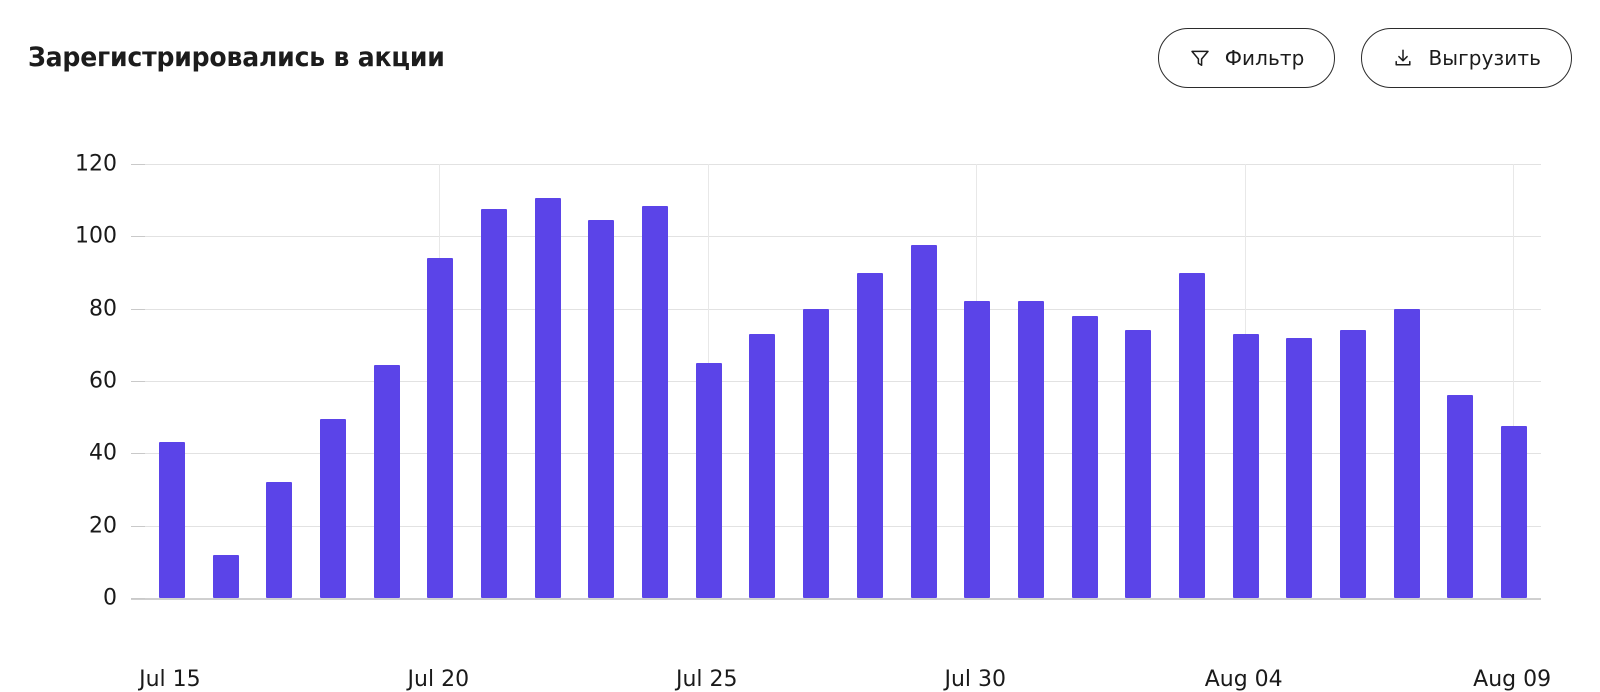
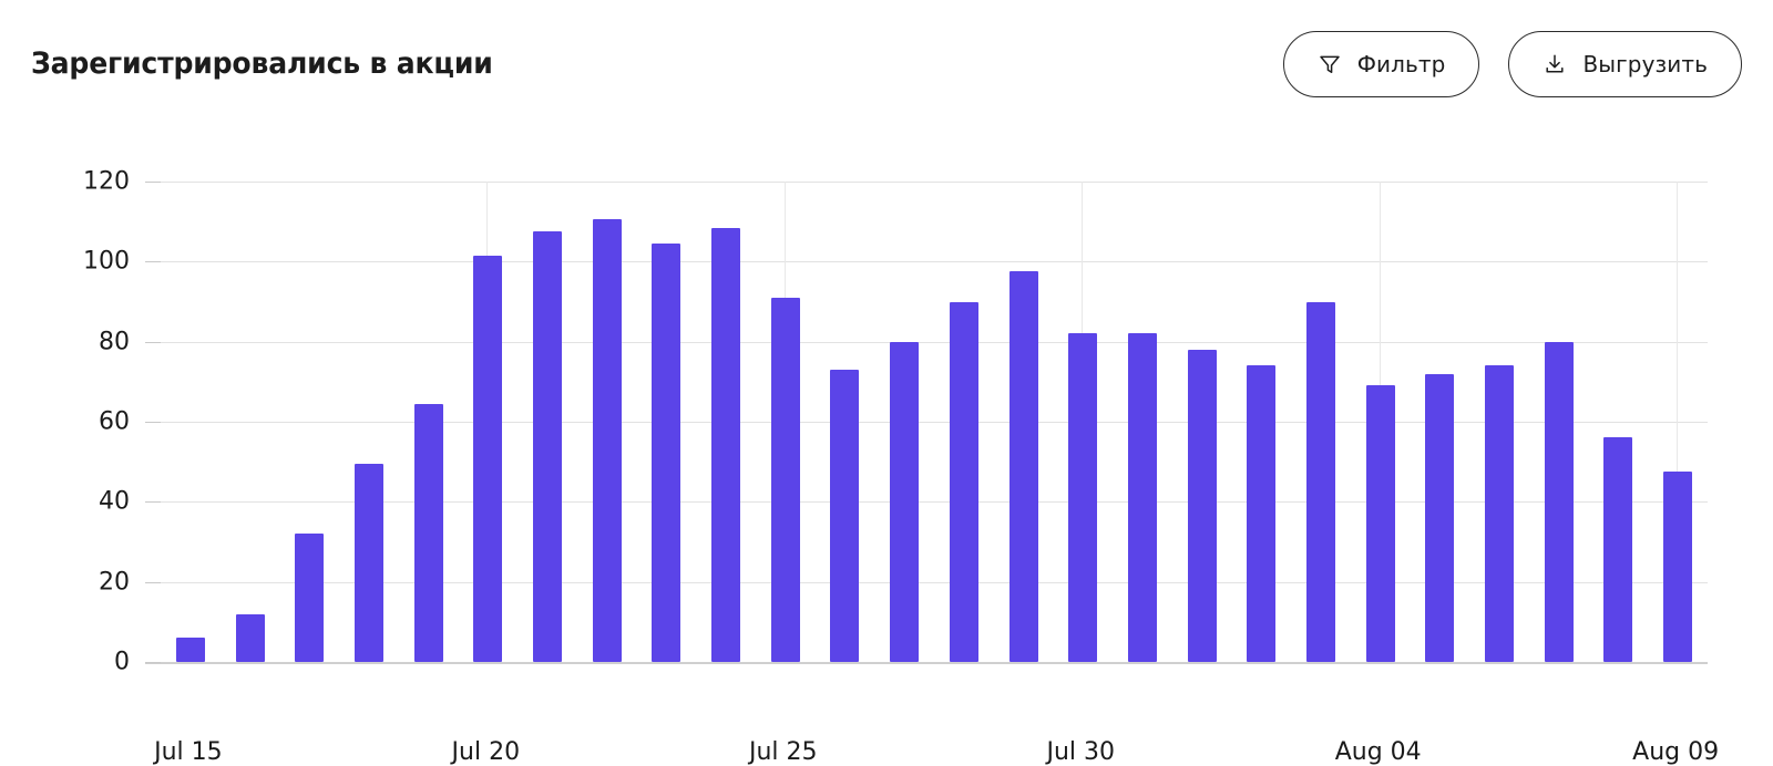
Jul 15: 43 -> 6
Jul 20: 94 -> 102
Jul 25: 65 -> 91
Aug 04: 73 -> 69
